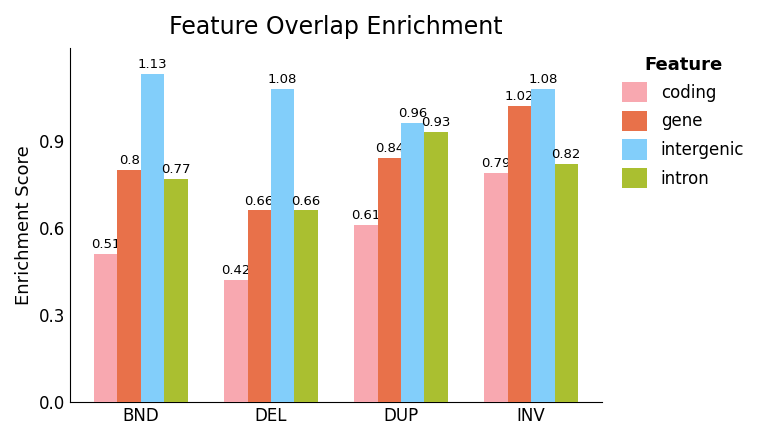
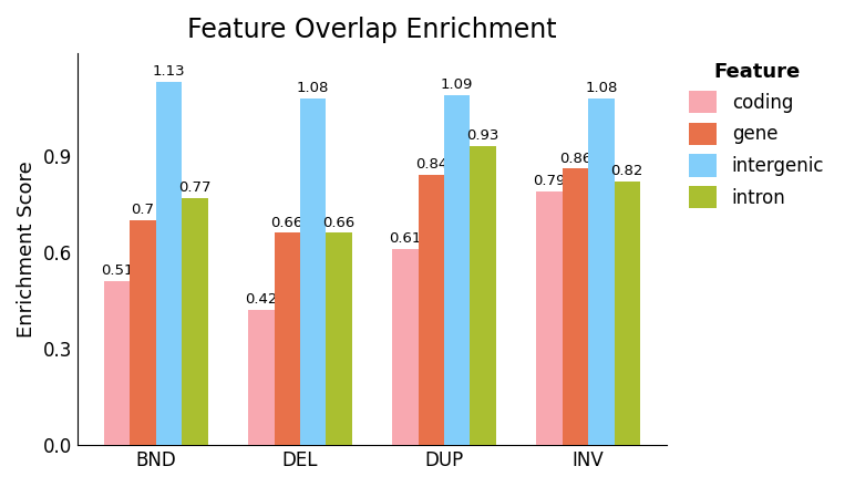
gene/BND: 0.8 -> 0.7
intergenic/DUP: 0.96 -> 1.09
gene/INV: 1.02 -> 0.86
